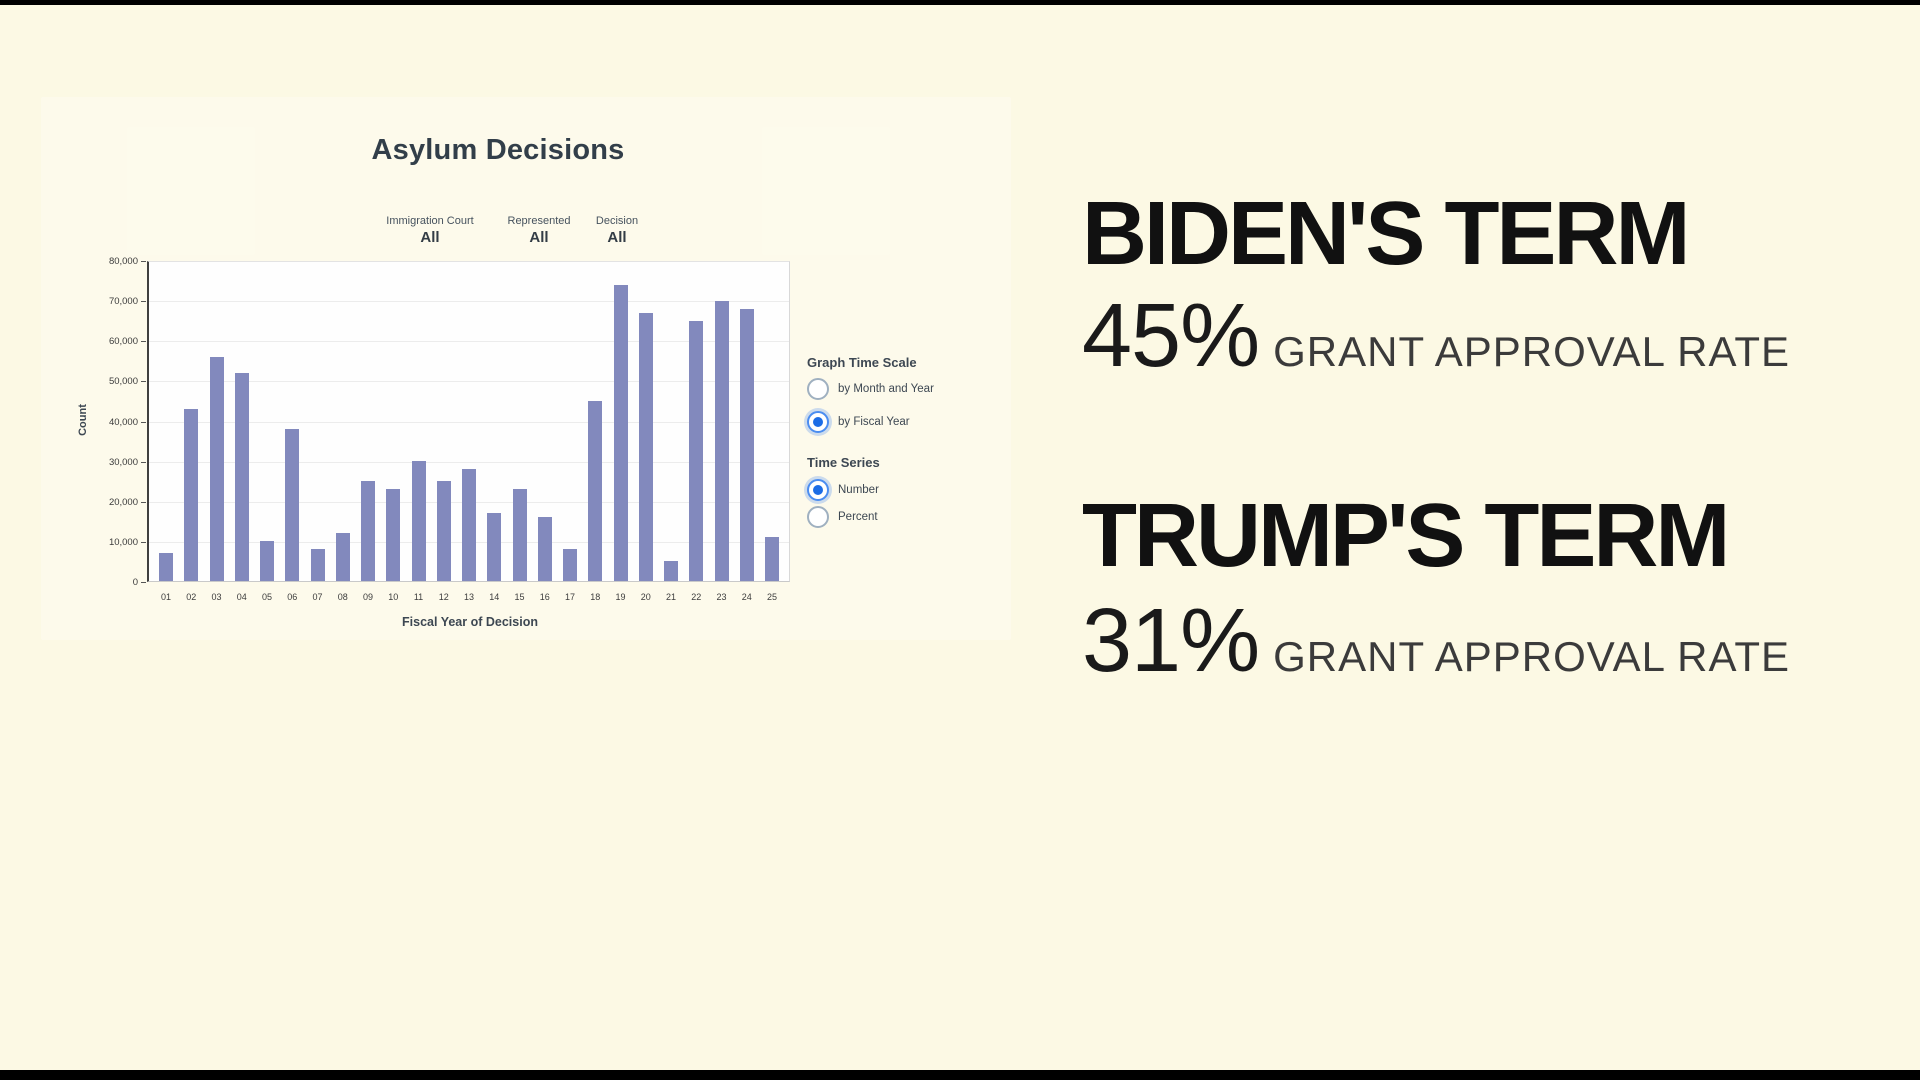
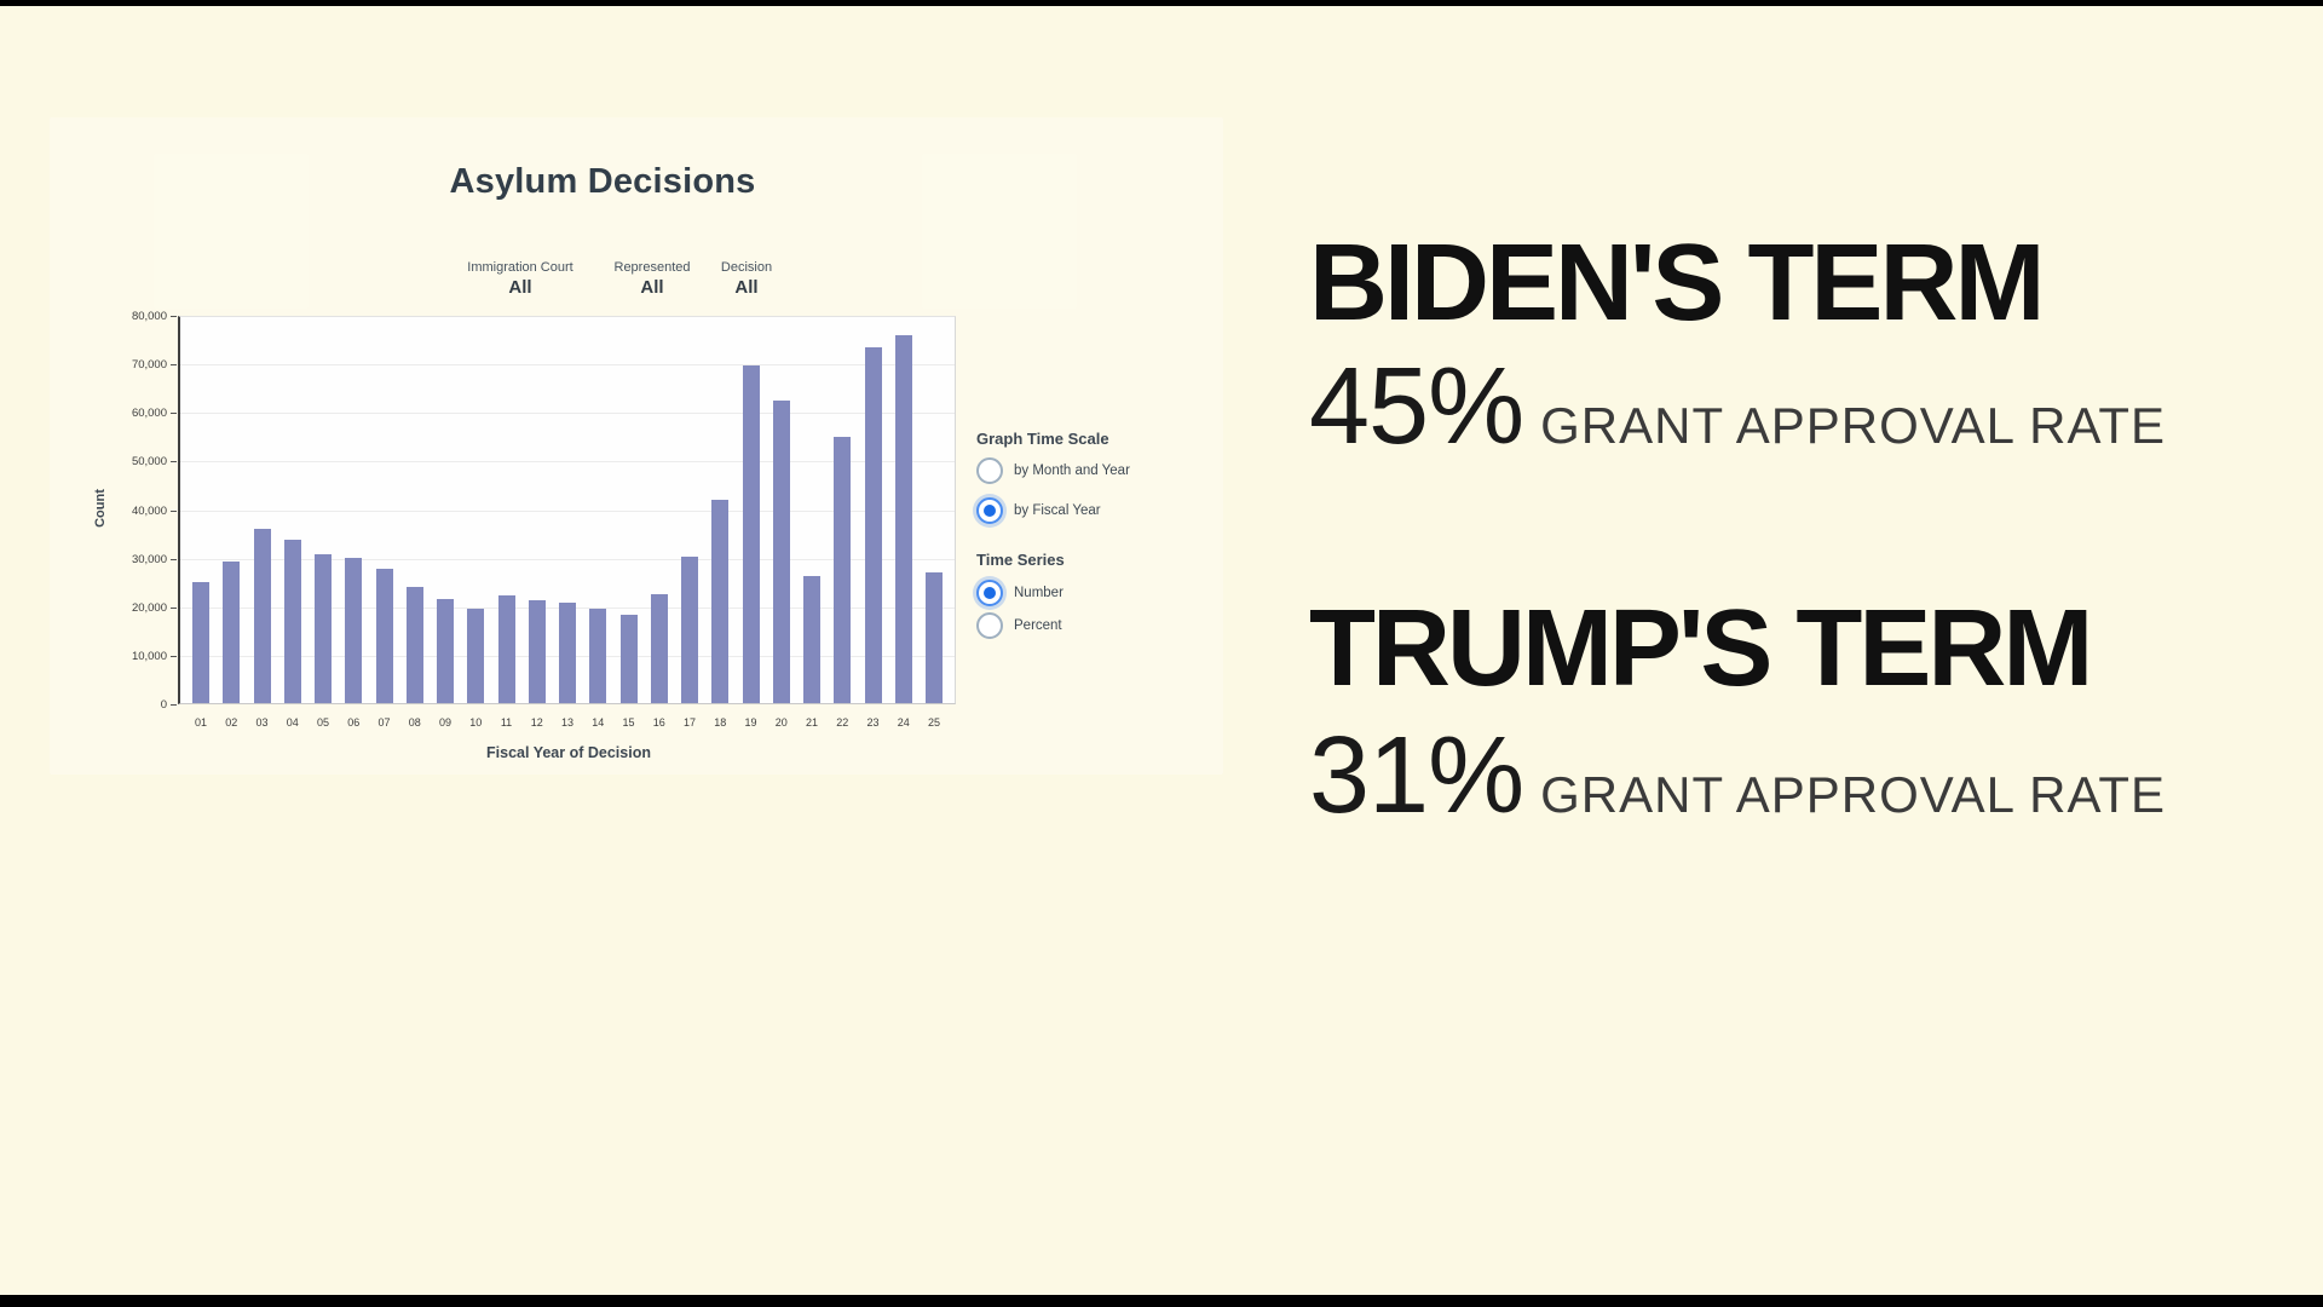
01: 7000 -> 25000
02: 43000 -> 29000
03: 56000 -> 36000
04: 52000 -> 34000
05: 10000 -> 31000
06: 38000 -> 30000
07: 8000 -> 28000
08: 12000 -> 24000
09: 25000 -> 22000
10: 23000 -> 19000
11: 30000 -> 22000
12: 25000 -> 21000
13: 28000 -> 21000
14: 17000 -> 20000
15: 23000 -> 18000
16: 16000 -> 22000
17: 8000 -> 30000
18: 45000 -> 42000
19: 74000 -> 70000
20: 67000 -> 62000
21: 5000 -> 26000
22: 65000 -> 55000
23: 70000 -> 74000
24: 68000 -> 76000
25: 11000 -> 27000
